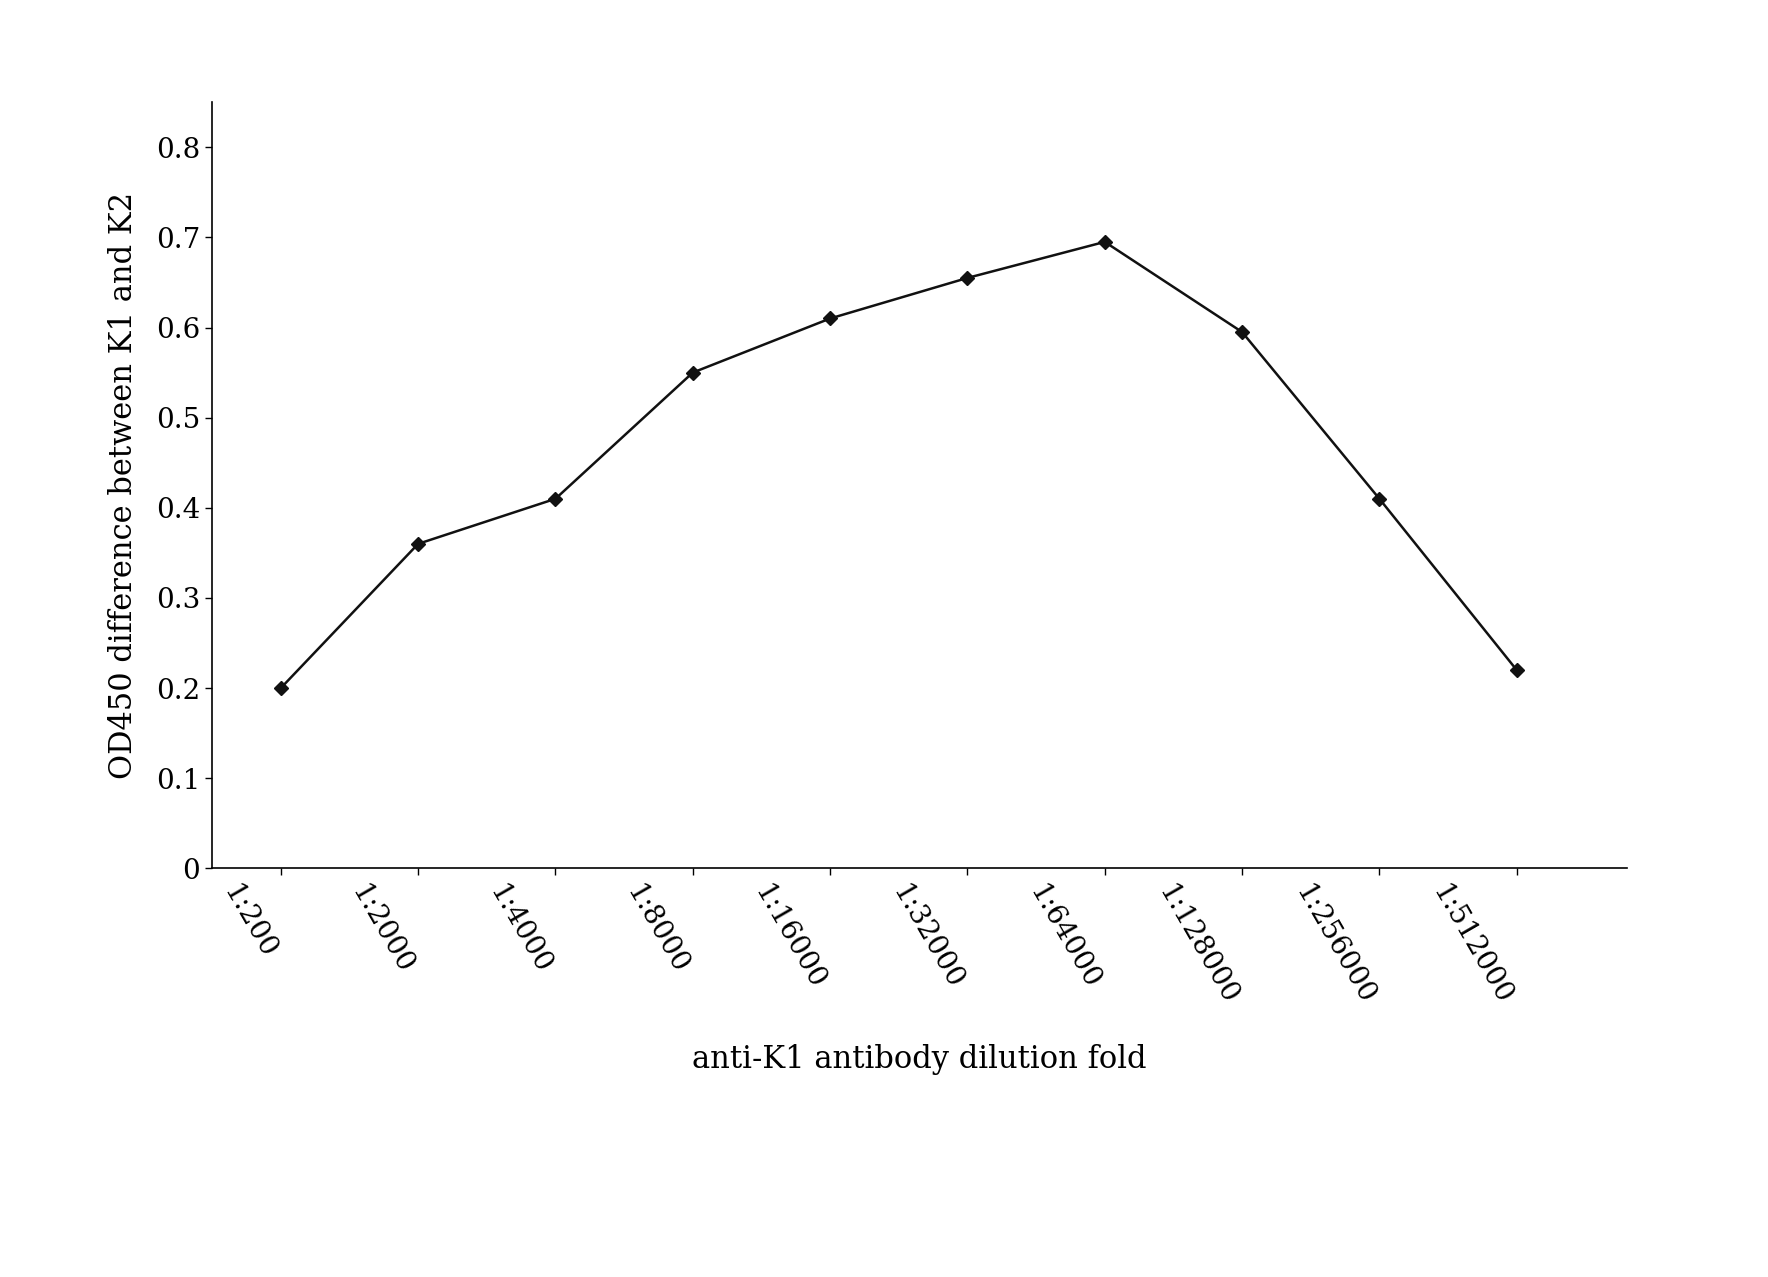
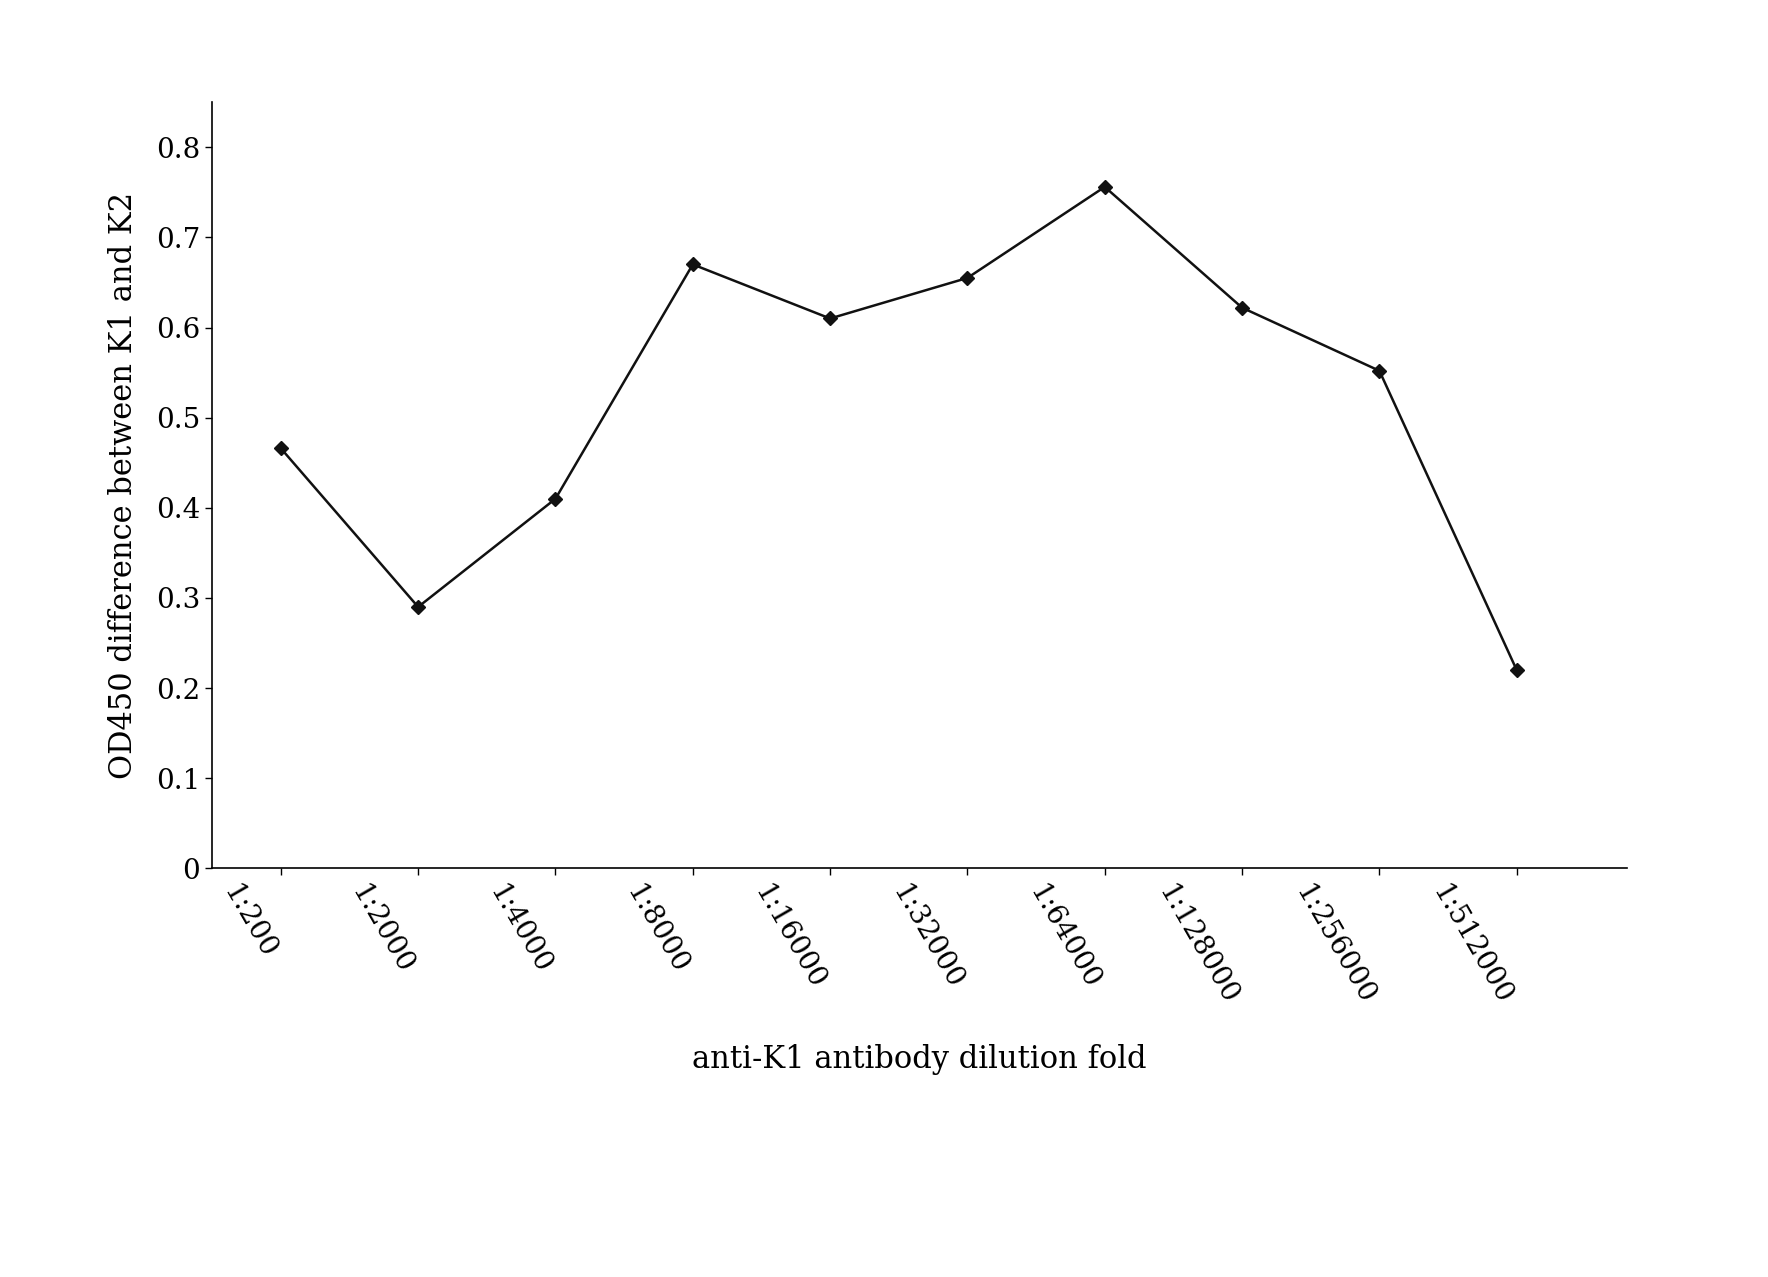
1:200: 0.200 -> 0.466
1:2000: 0.360 -> 0.290
1:8000: 0.550 -> 0.670
1:64000: 0.695 -> 0.756
1:128000: 0.595 -> 0.622
1:256000: 0.410 -> 0.552
